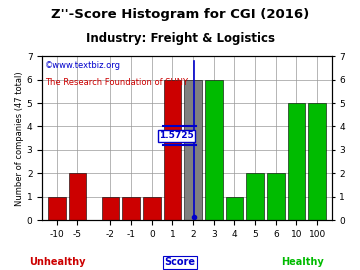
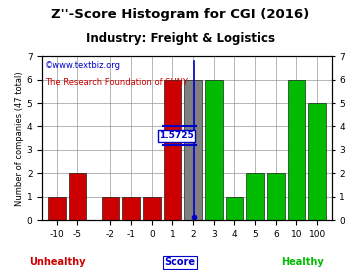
10: 5 -> 6
